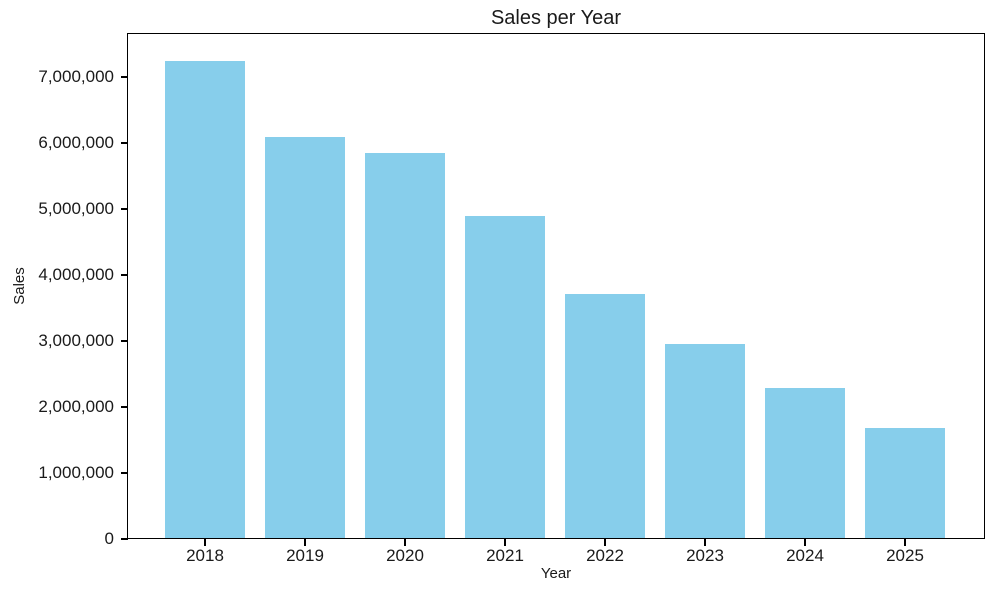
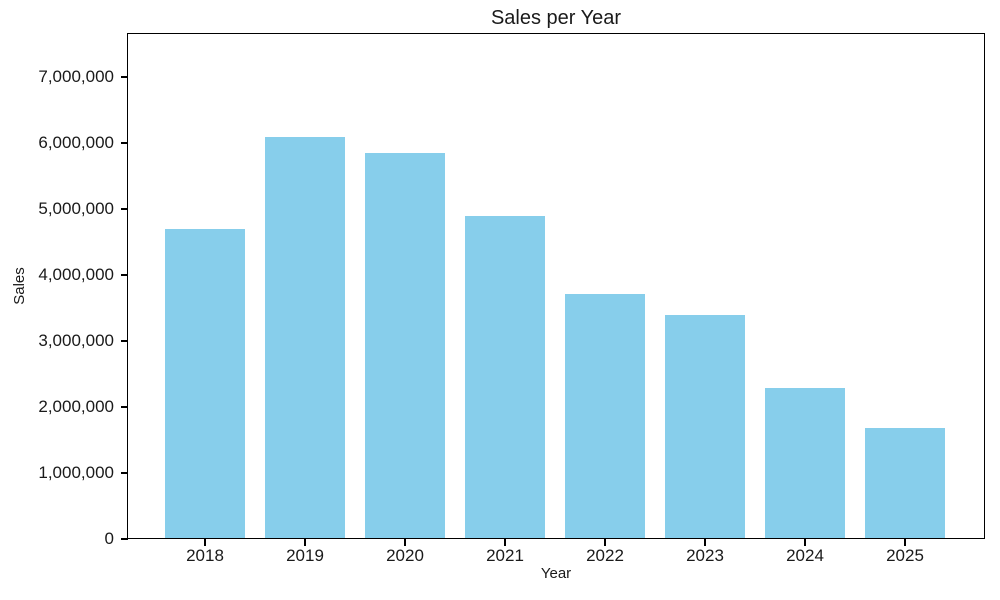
2018: 7200000 -> 4700000
2023: 3000000 -> 3400000
